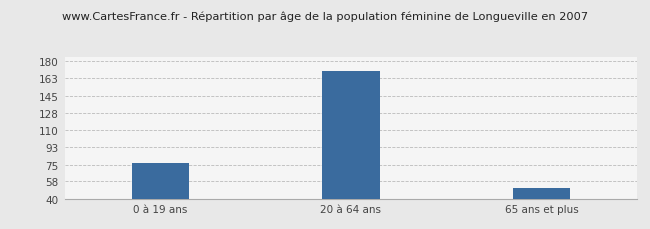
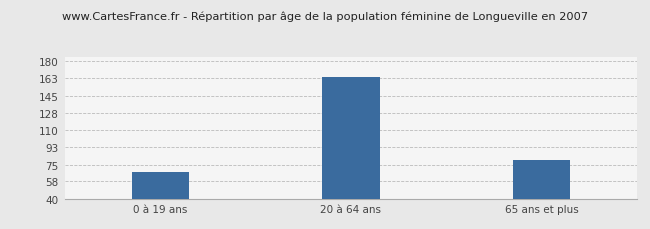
0 à 19 ans: 77 -> 68
20 à 64 ans: 170 -> 164
65 ans et plus: 51 -> 80
